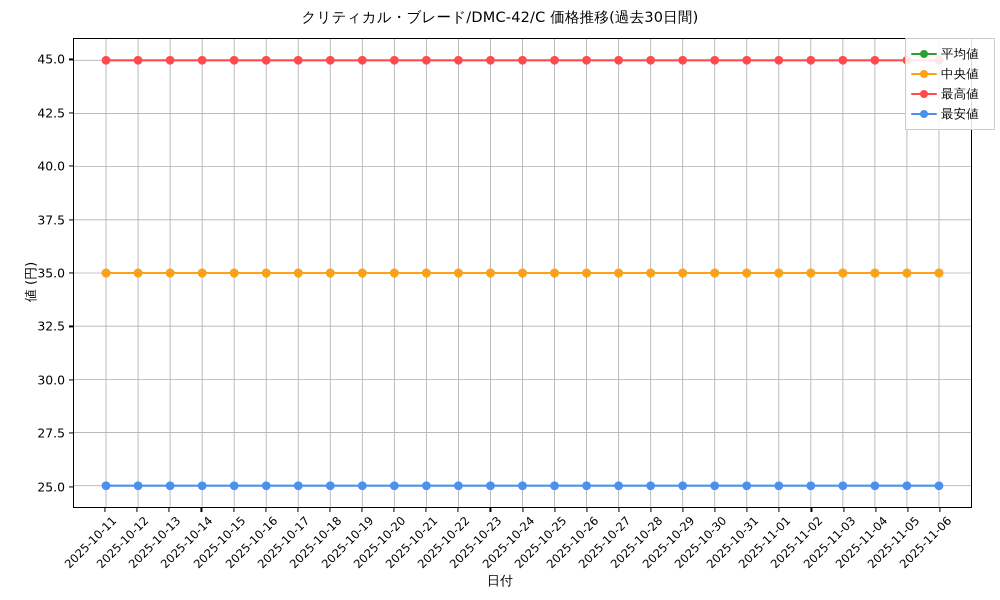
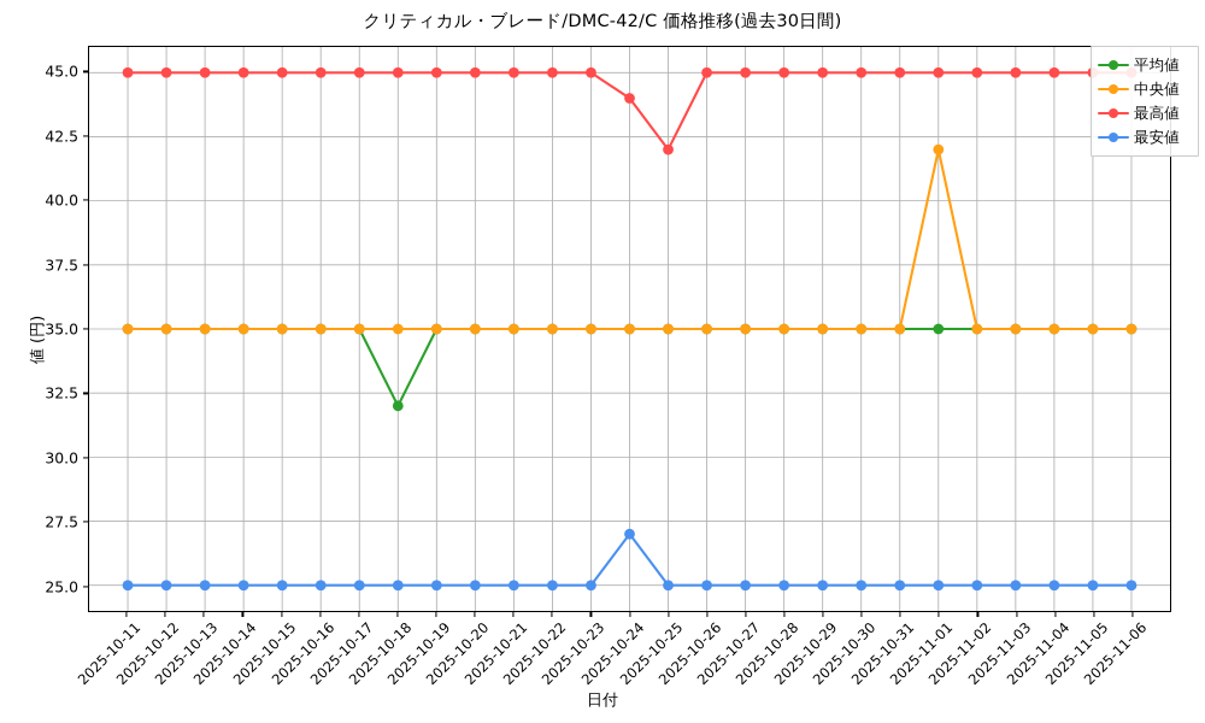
平均値/2025-10-18: 35 -> 32
最高値/2025-10-24: 45 -> 44
最安値/2025-10-24: 25 -> 27
最高値/2025-10-25: 45 -> 42
中央値/2025-11-01: 35 -> 42
